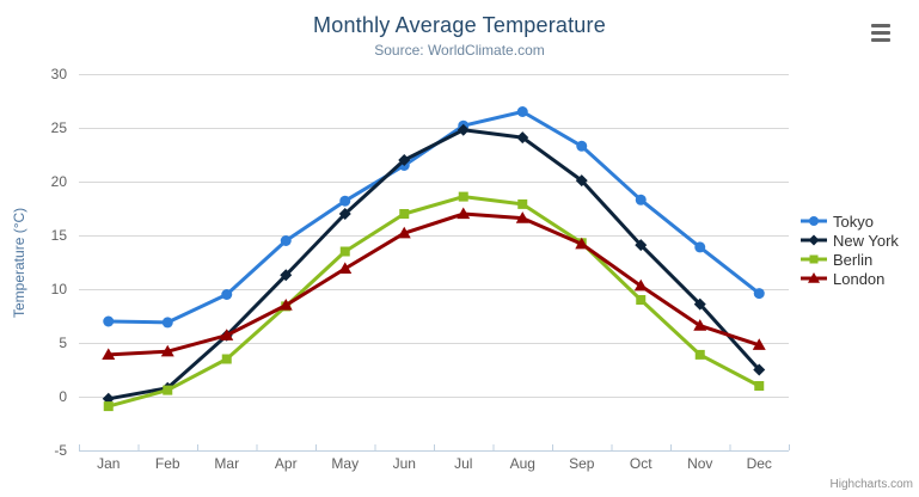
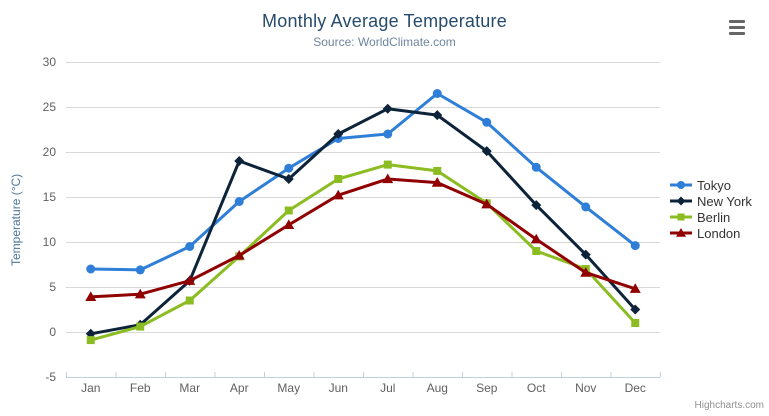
New York/Apr: 11 -> 19
Tokyo/Jul: 25 -> 22
Berlin/Nov: 4 -> 7
